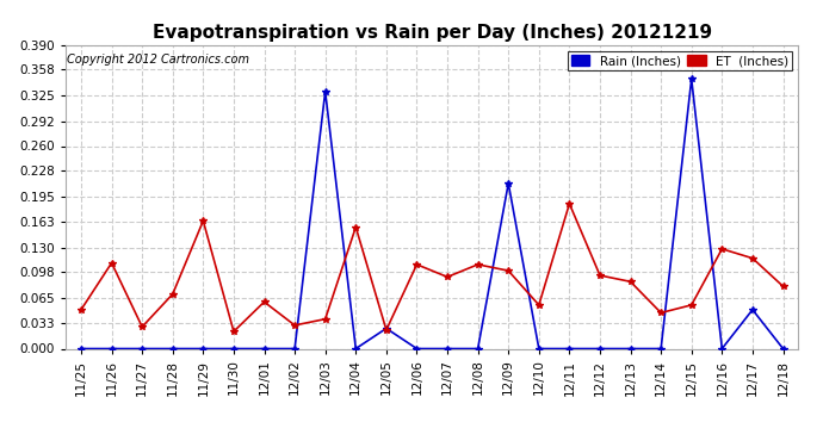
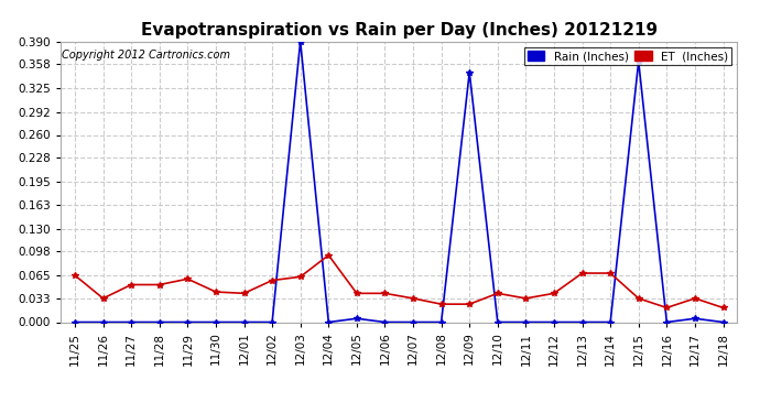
ET (Inches)/11/25: 0.050 -> 0.065
ET (Inches)/11/26: 0.110 -> 0.033
ET (Inches)/11/27: 0.028 -> 0.052
ET (Inches)/11/28: 0.070 -> 0.052
ET (Inches)/11/29: 0.164 -> 0.060
ET (Inches)/11/30: 0.022 -> 0.042
ET (Inches)/12/01: 0.060 -> 0.040
ET (Inches)/12/02: 0.030 -> 0.058
Rain (Inches)/12/03: 0.330 -> 0.390
ET (Inches)/12/03: 0.038 -> 0.063
ET (Inches)/12/04: 0.156 -> 0.093
Rain (Inches)/12/05: 0.026 -> 0.005
ET (Inches)/12/05: 0.024 -> 0.040
ET (Inches)/12/06: 0.108 -> 0.040
ET (Inches)/12/07: 0.092 -> 0.033
ET (Inches)/12/08: 0.108 -> 0.025
Rain (Inches)/12/09: 0.212 -> 0.347
ET (Inches)/12/09: 0.100 -> 0.025
ET (Inches)/12/10: 0.056 -> 0.040
ET (Inches)/12/11: 0.186 -> 0.033
ET (Inches)/12/12: 0.094 -> 0.040
ET (Inches)/12/13: 0.086 -> 0.068
ET (Inches)/12/14: 0.046 -> 0.068
Rain (Inches)/12/15: 0.346 -> 0.362
ET (Inches)/12/15: 0.056 -> 0.033
ET (Inches)/12/16: 0.128 -> 0.020
Rain (Inches)/12/17: 0.050 -> 0.005
ET (Inches)/12/17: 0.116 -> 0.033
ET (Inches)/12/18: 0.080 -> 0.020
